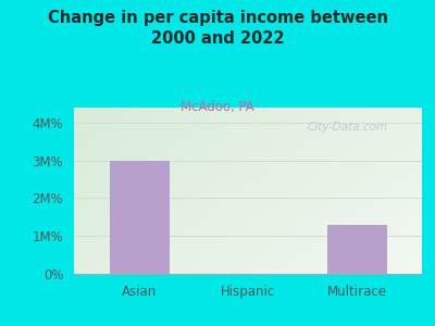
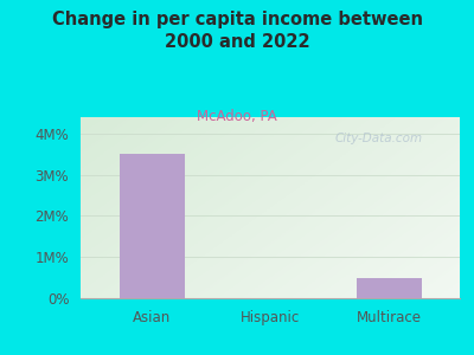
Asian: 3.0M% -> 3.5M%
Multirace: 1.3M% -> 0.5M%
